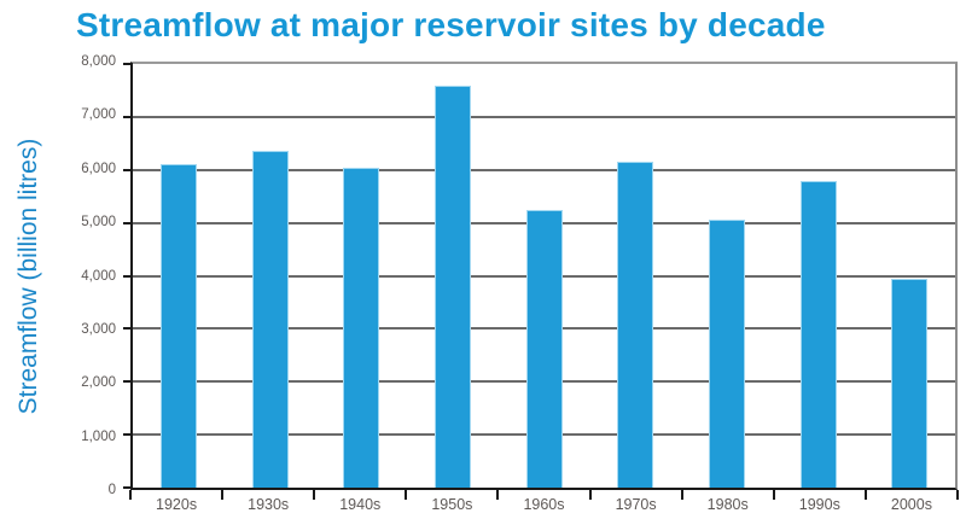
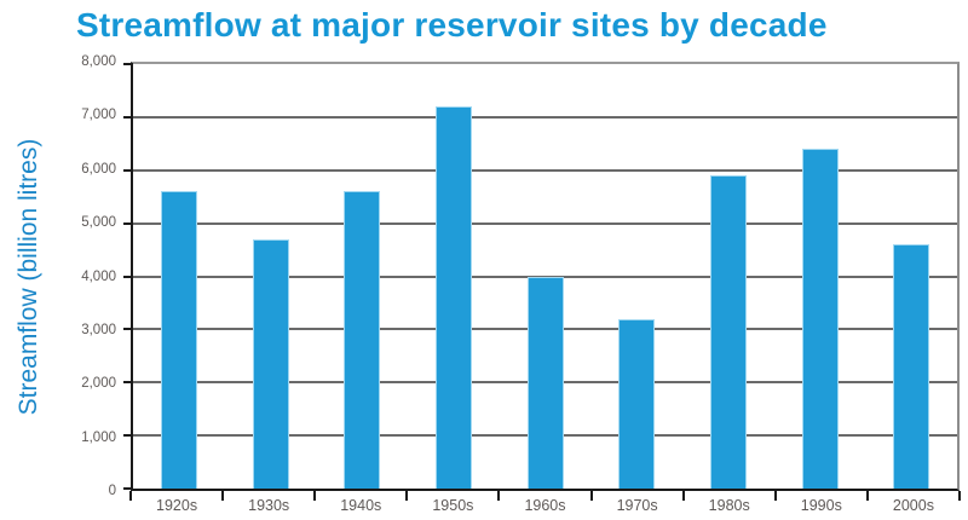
1920s: 6100 -> 5600
1930s: 6400 -> 4700
1940s: 6000 -> 5600
1950s: 7600 -> 7200
1960s: 5200 -> 4000
1970s: 6200 -> 3200
1980s: 5000 -> 5900
1990s: 5800 -> 6400
2000s: 4000 -> 4600
